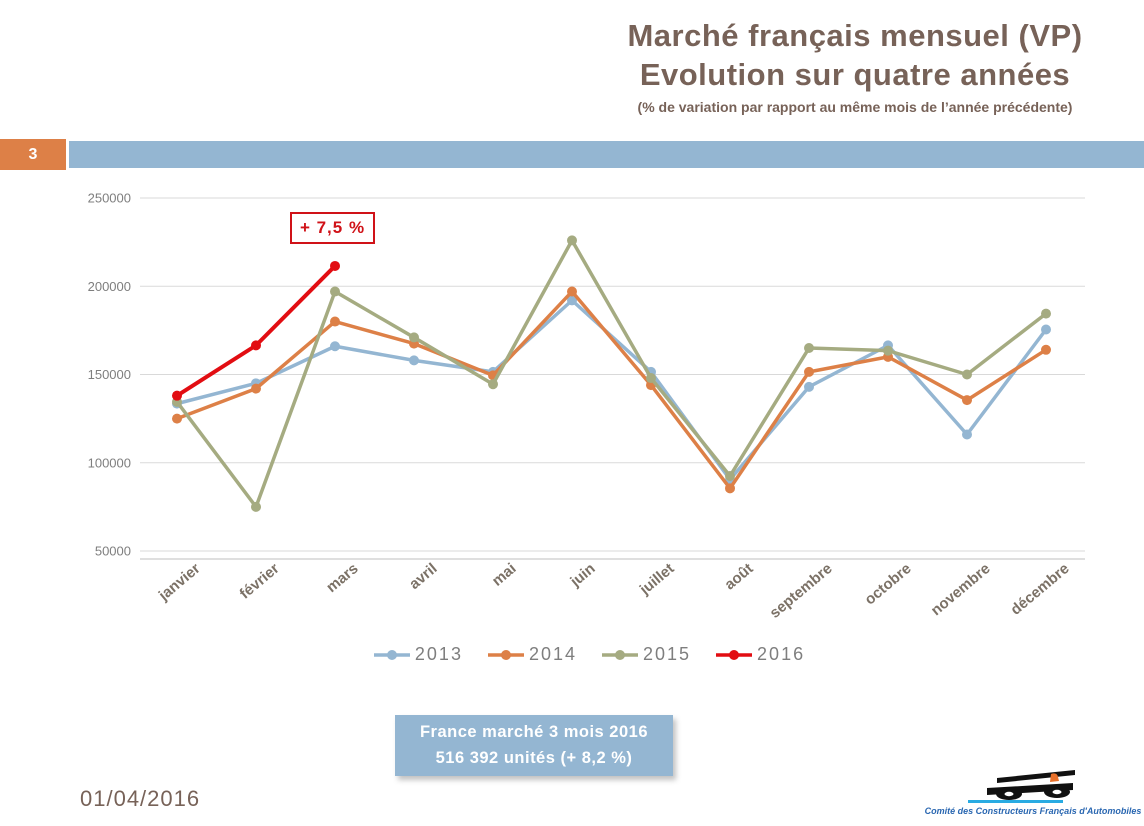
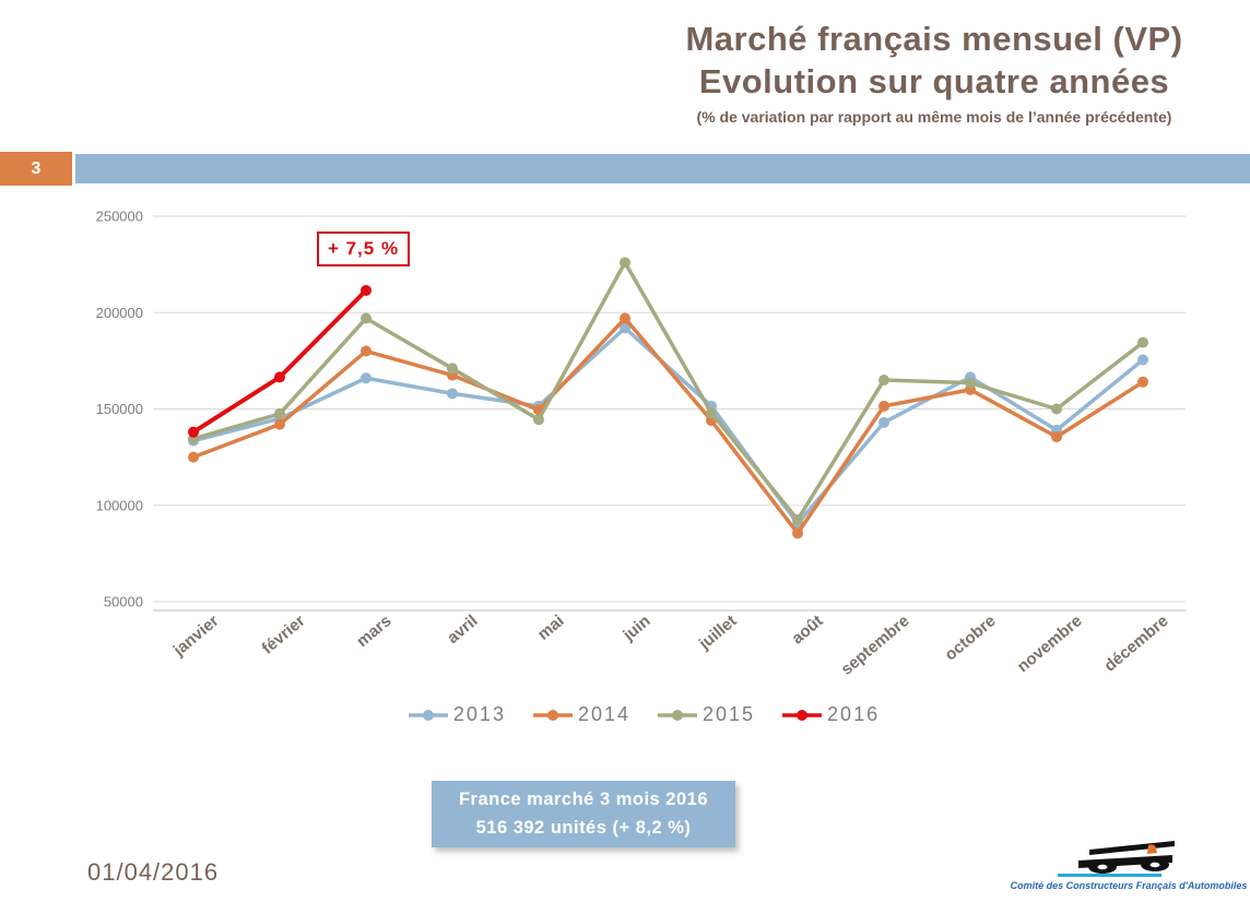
2015/février: 75000 -> 148000
2013/novembre: 116000 -> 139000
